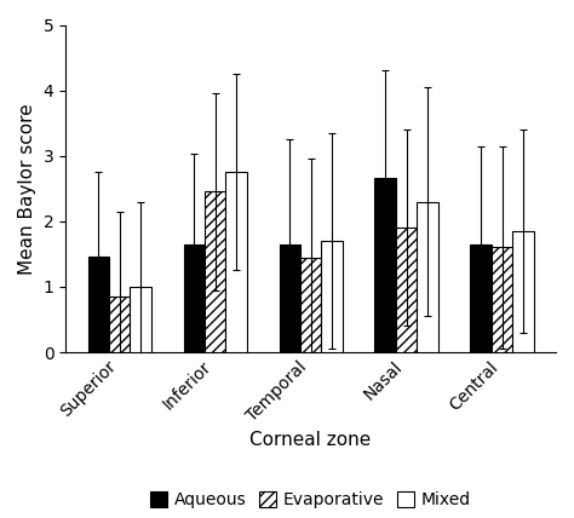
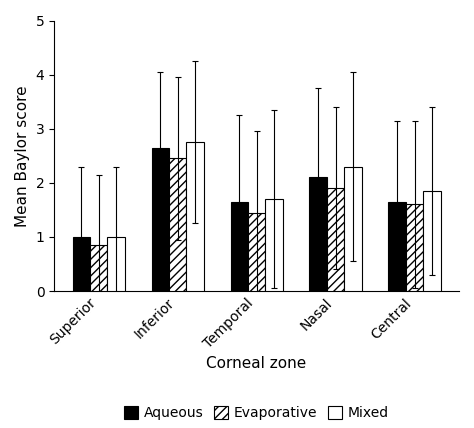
Aqueous/Superior: 1.46 -> 1.00
Aqueous/Inferior: 1.64 -> 2.65
Aqueous/Nasal: 2.66 -> 2.10
